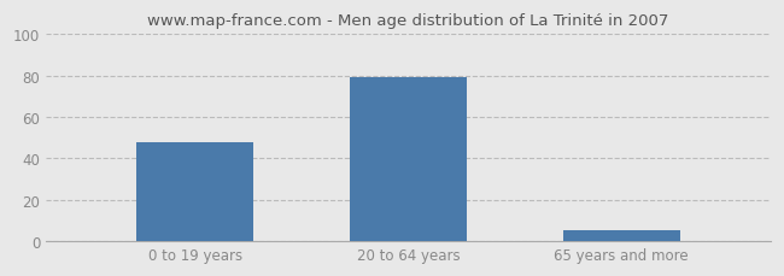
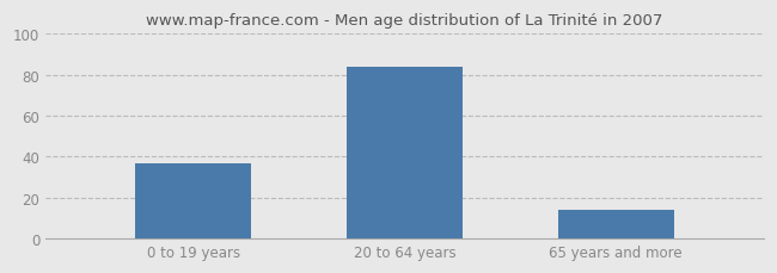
0 to 19 years: 48 -> 37
20 to 64 years: 79 -> 84
65 years and more: 5 -> 14
